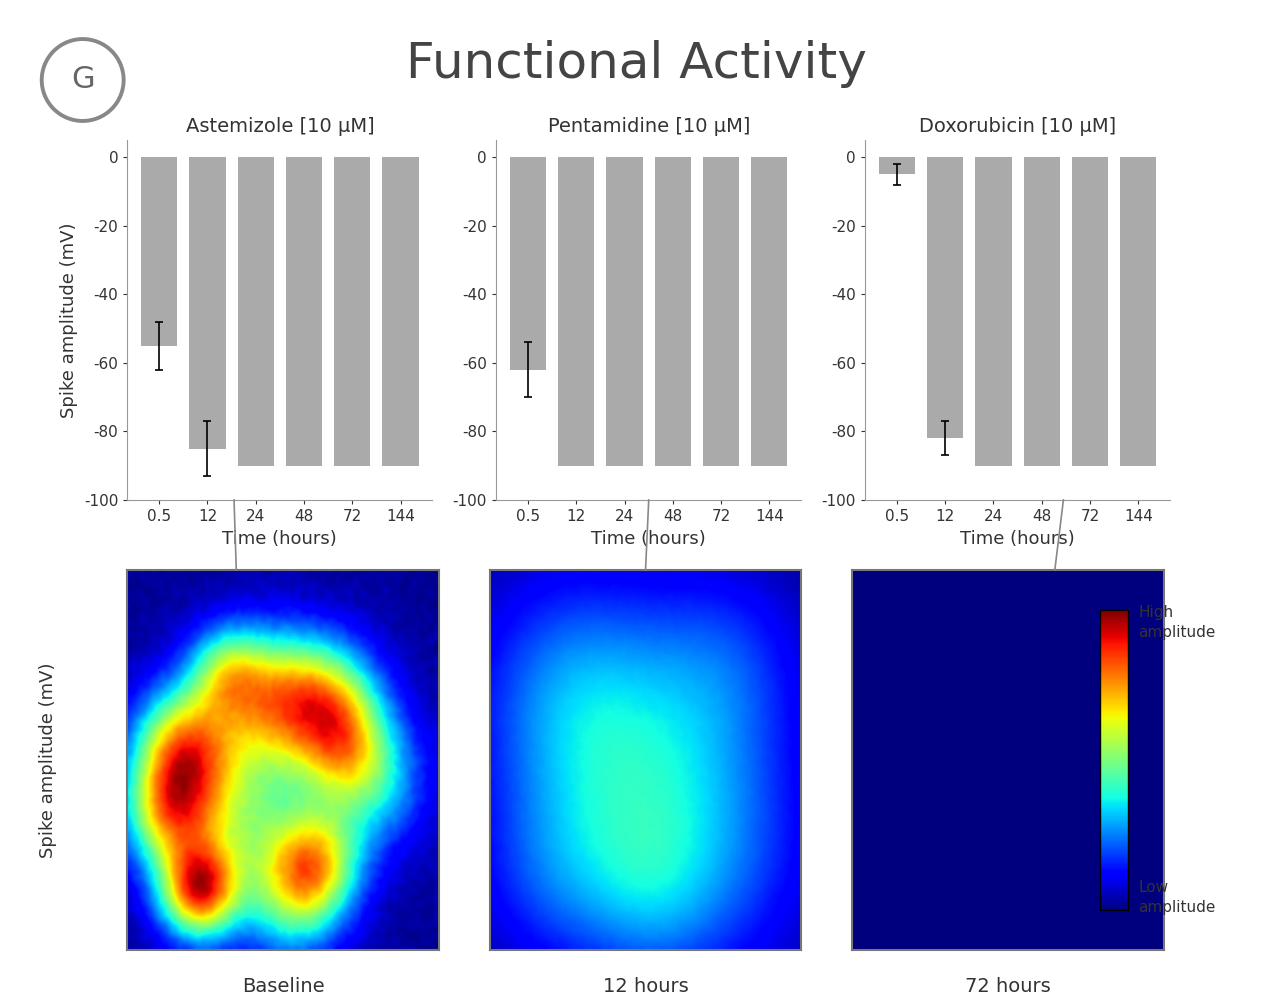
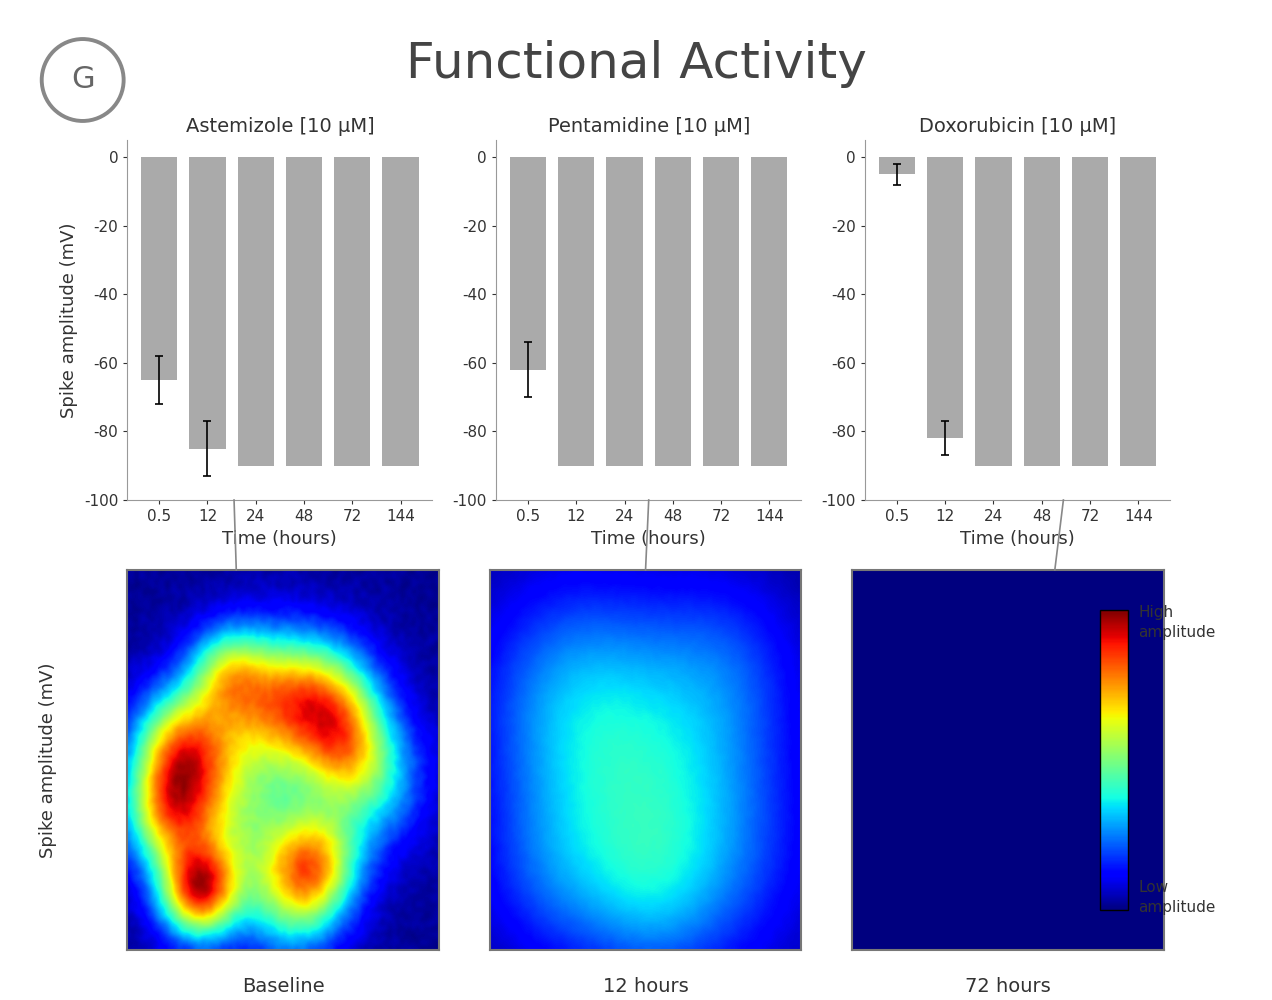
Astemizole [10 μM]/0.5: -55 -> -65
